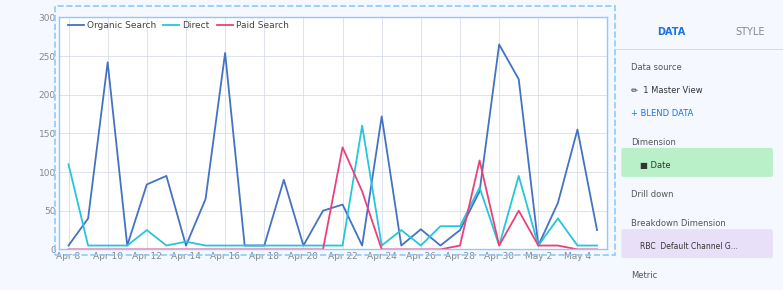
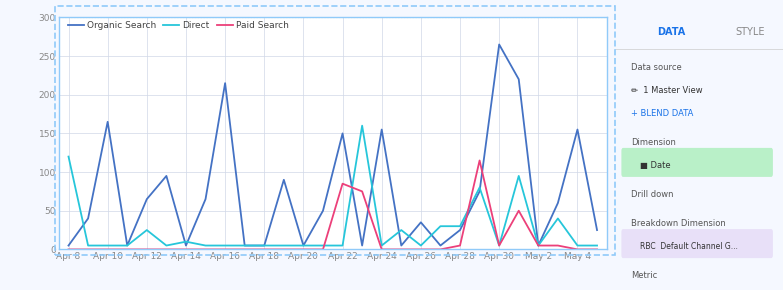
Direct/Apr 8: 110 -> 120
Organic Search/Apr 10: 242 -> 165
Organic Search/Apr 12: 84 -> 65
Organic Search/Apr 16: 254 -> 215
Organic Search/Apr 22: 58 -> 150
Paid Search/Apr 22: 132 -> 85
Organic Search/Apr 24: 172 -> 155
Organic Search/Apr 26: 26 -> 35
